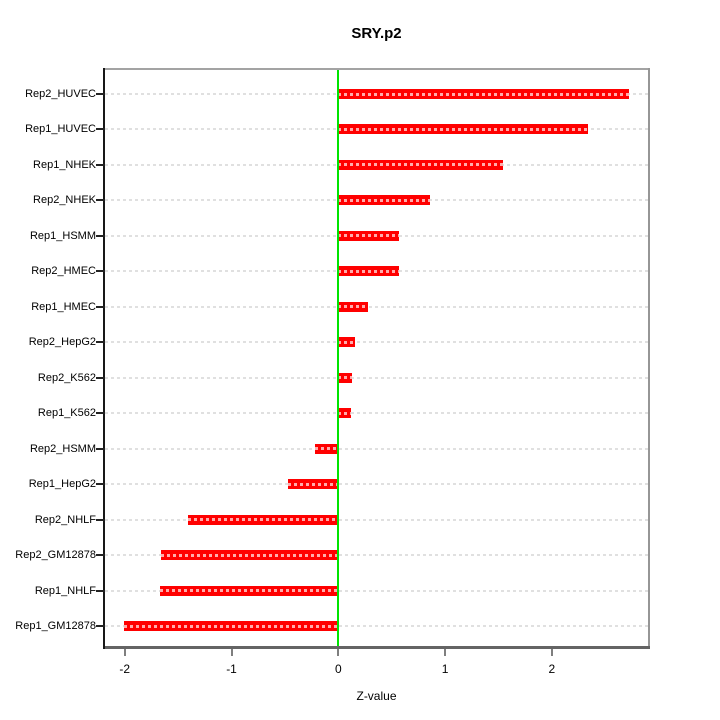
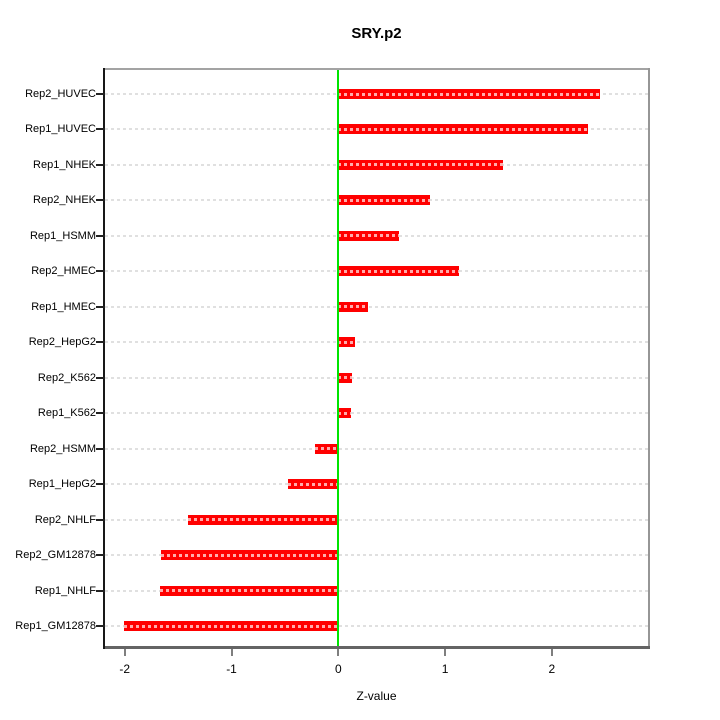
Rep2_HUVEC: 2.72 -> 2.45
Rep2_HMEC: 0.57 -> 1.13
